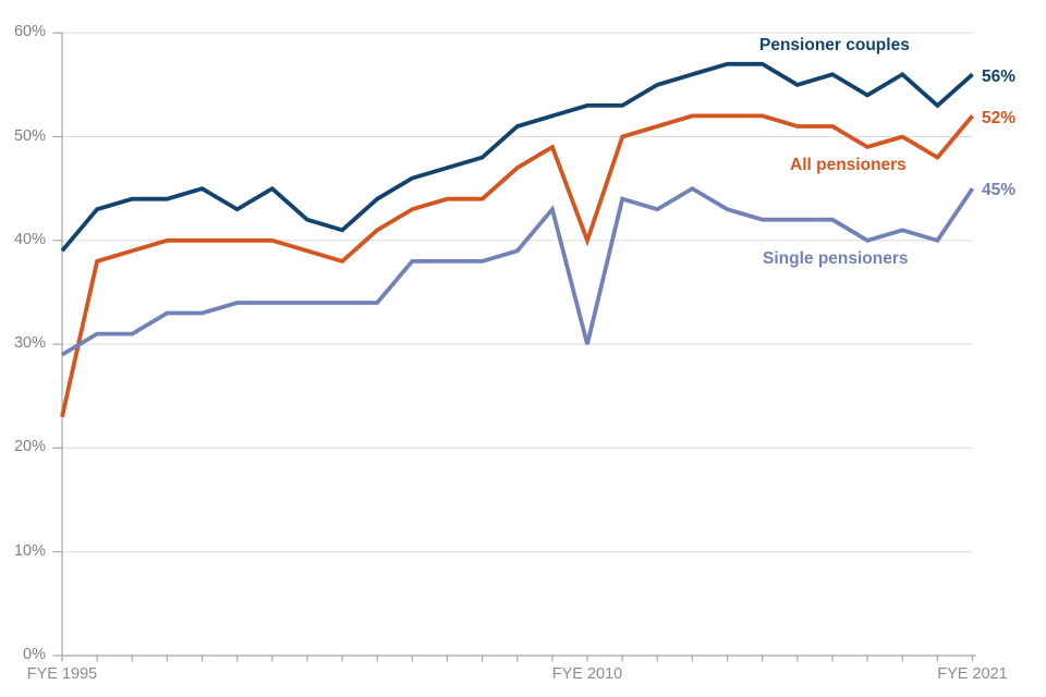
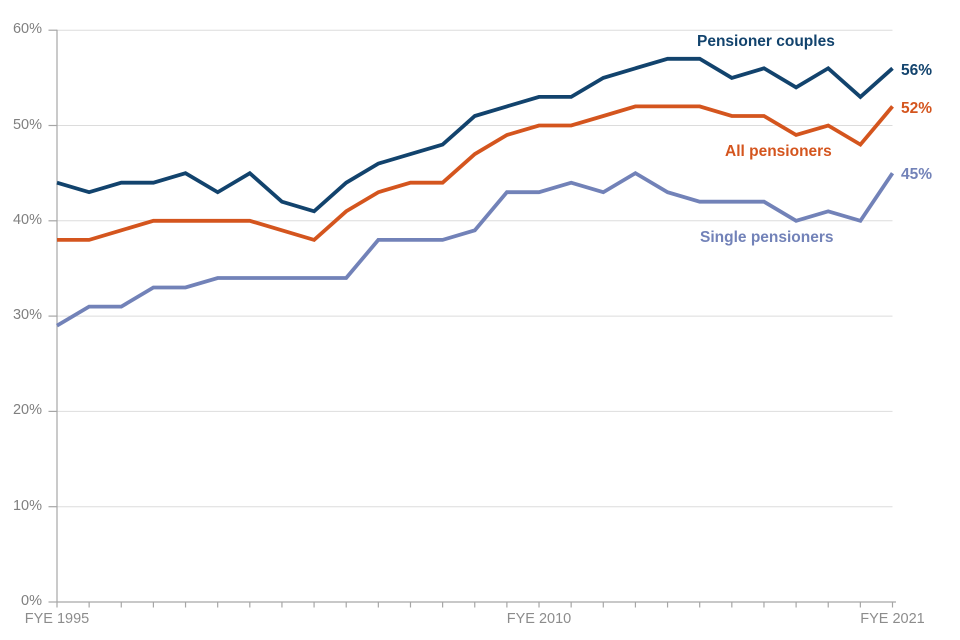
Pensioner couples/FYE 1995: 39% -> 44%
All pensioners/FYE 1995: 23% -> 38%
All pensioners/FYE 2010: 40% -> 50%
Single pensioners/FYE 2010: 30% -> 43%
